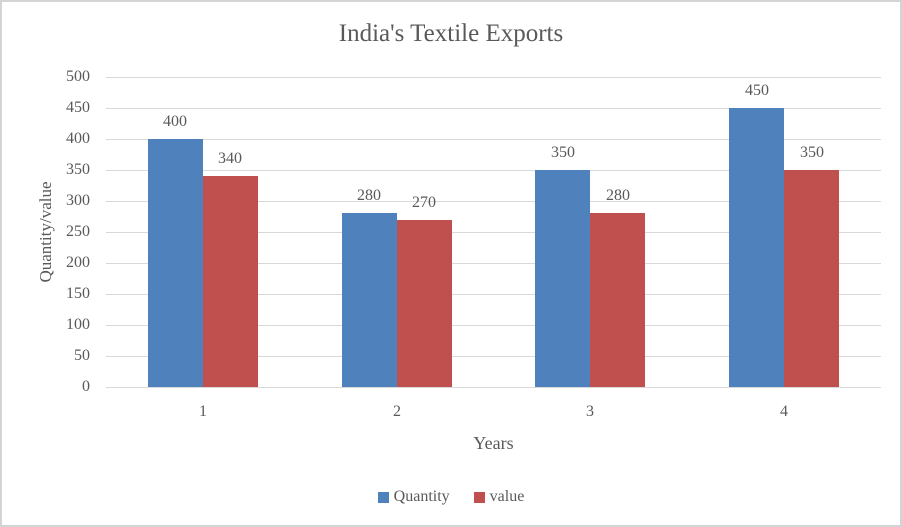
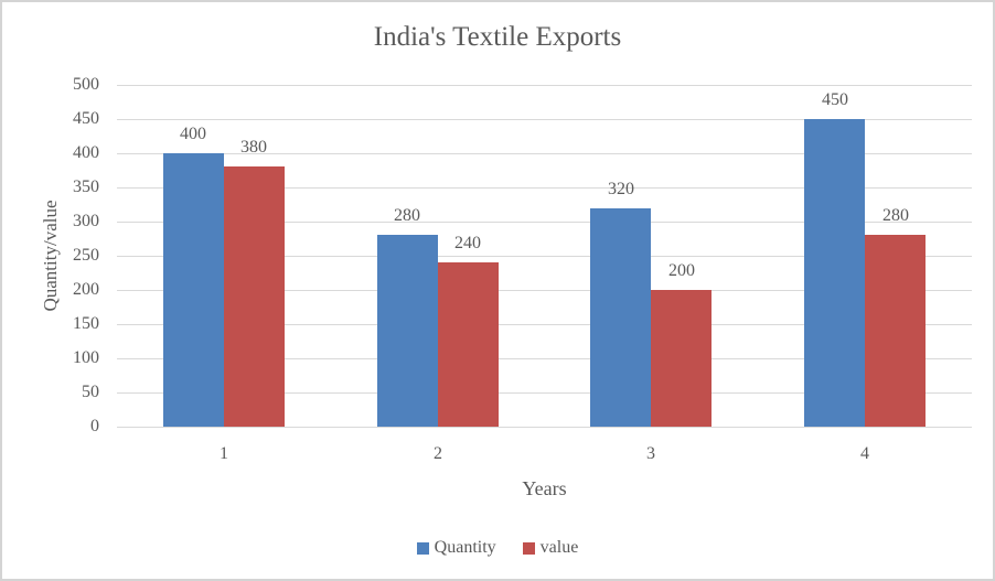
value/1: 340 -> 380
value/2: 270 -> 240
Quantity/3: 350 -> 320
value/3: 280 -> 200
value/4: 350 -> 280
